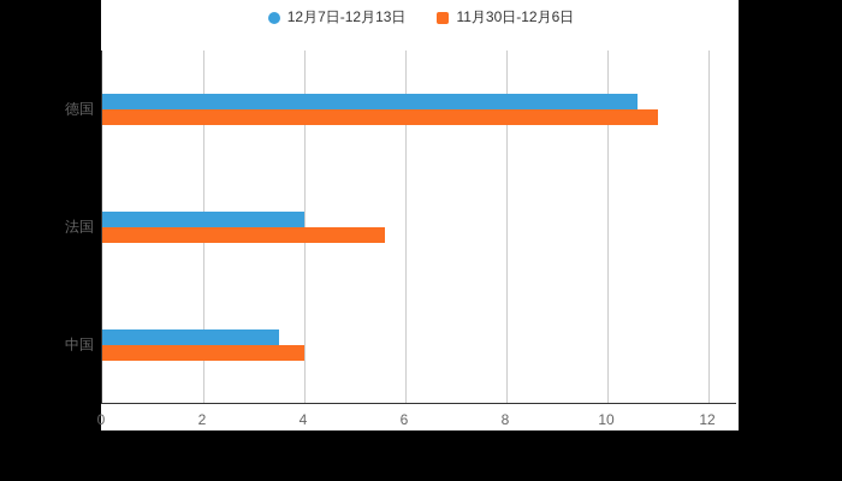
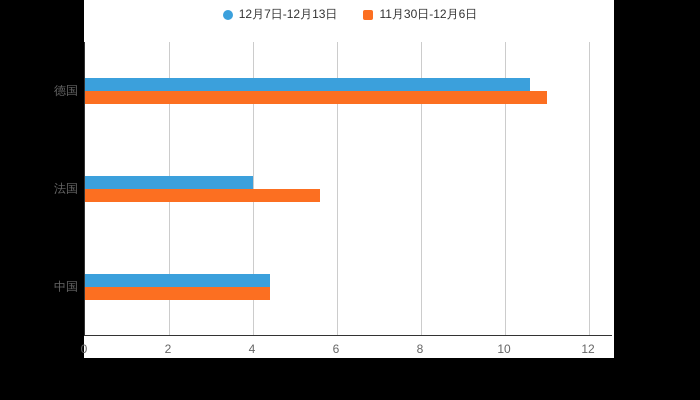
12月7日-12月13日/中国: 3.5 -> 4.4
11月30日-12月6日/中国: 4.0 -> 4.4
